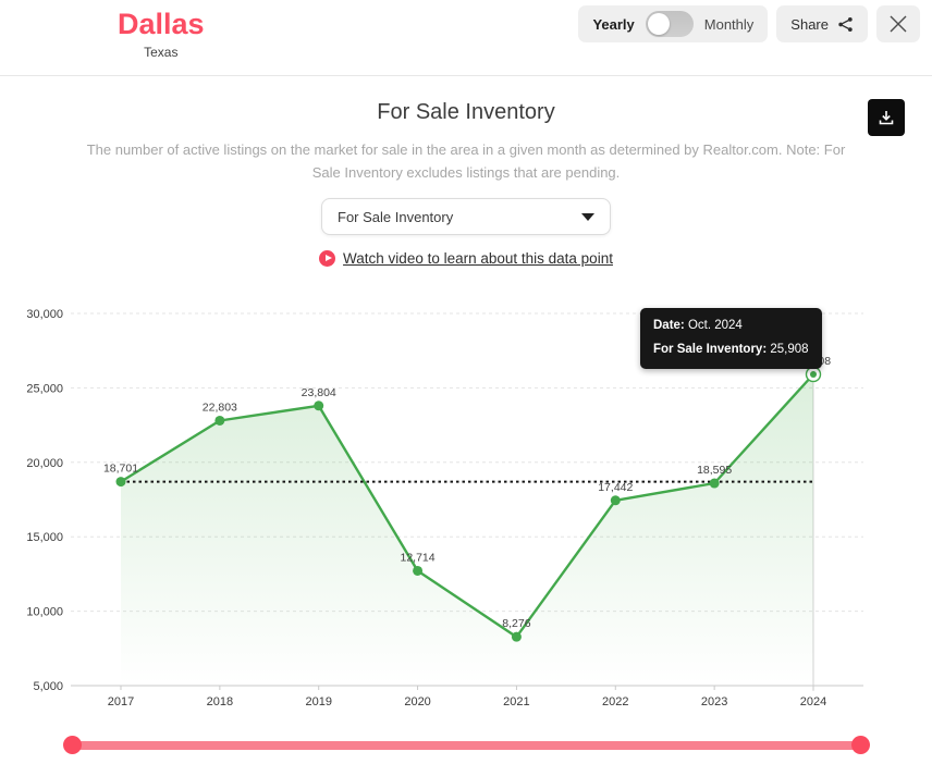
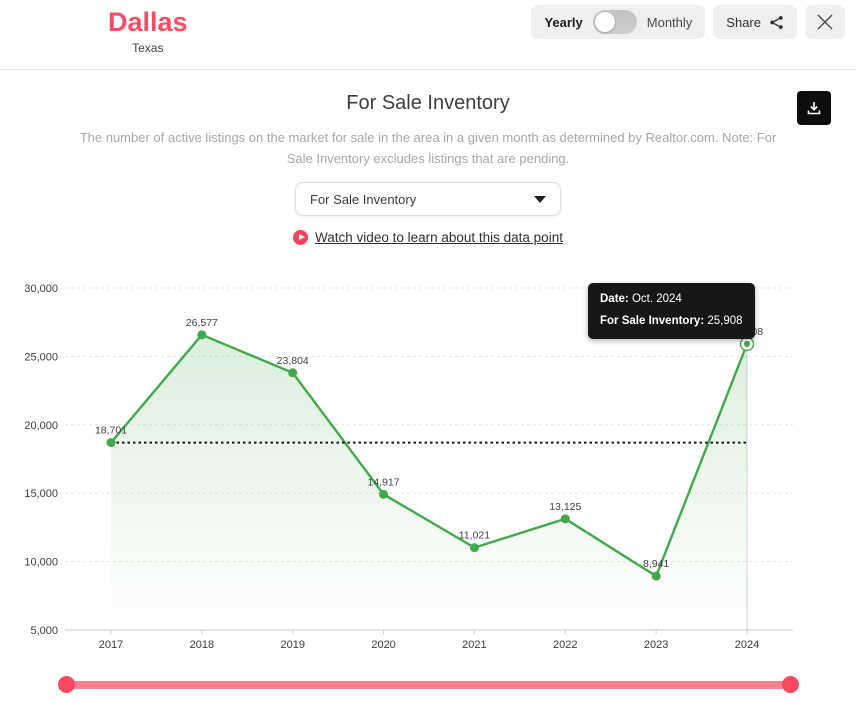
2018: 22,803 -> 26,577
2020: 12,714 -> 14,917
2021: 8,276 -> 11,021
2022: 17,442 -> 13,125
2023: 18,595 -> 8,941
